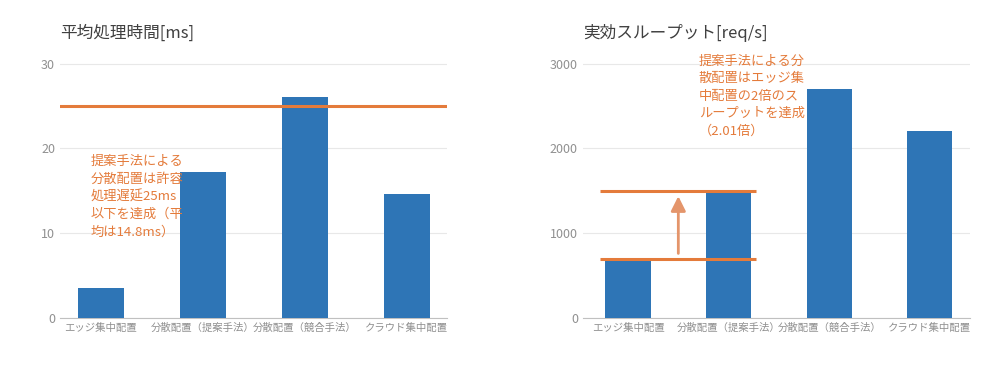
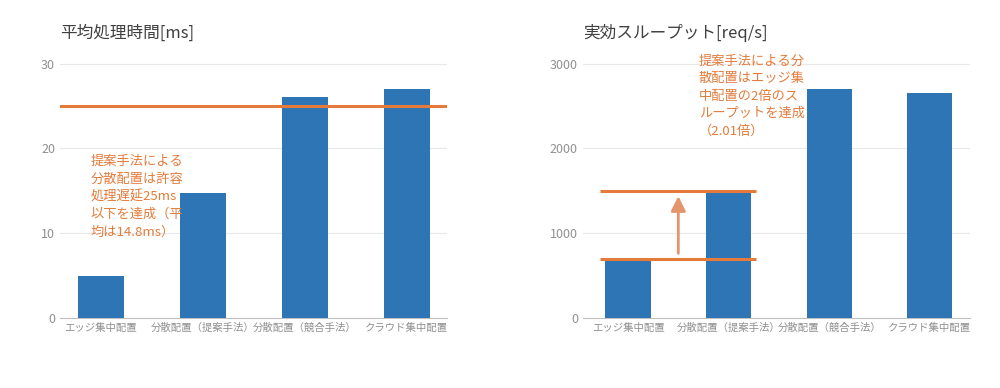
平均処理時間[ms]/エッジ集中配置: 3.6 -> 5.0
平均処理時間[ms]/分散配置（提案手法）: 17.2 -> 14.8
平均処理時間[ms]/クラウド集中配置: 14.6 -> 27.0
実効スループット[req/s]/クラウド集中配置: 2200 -> 2650
